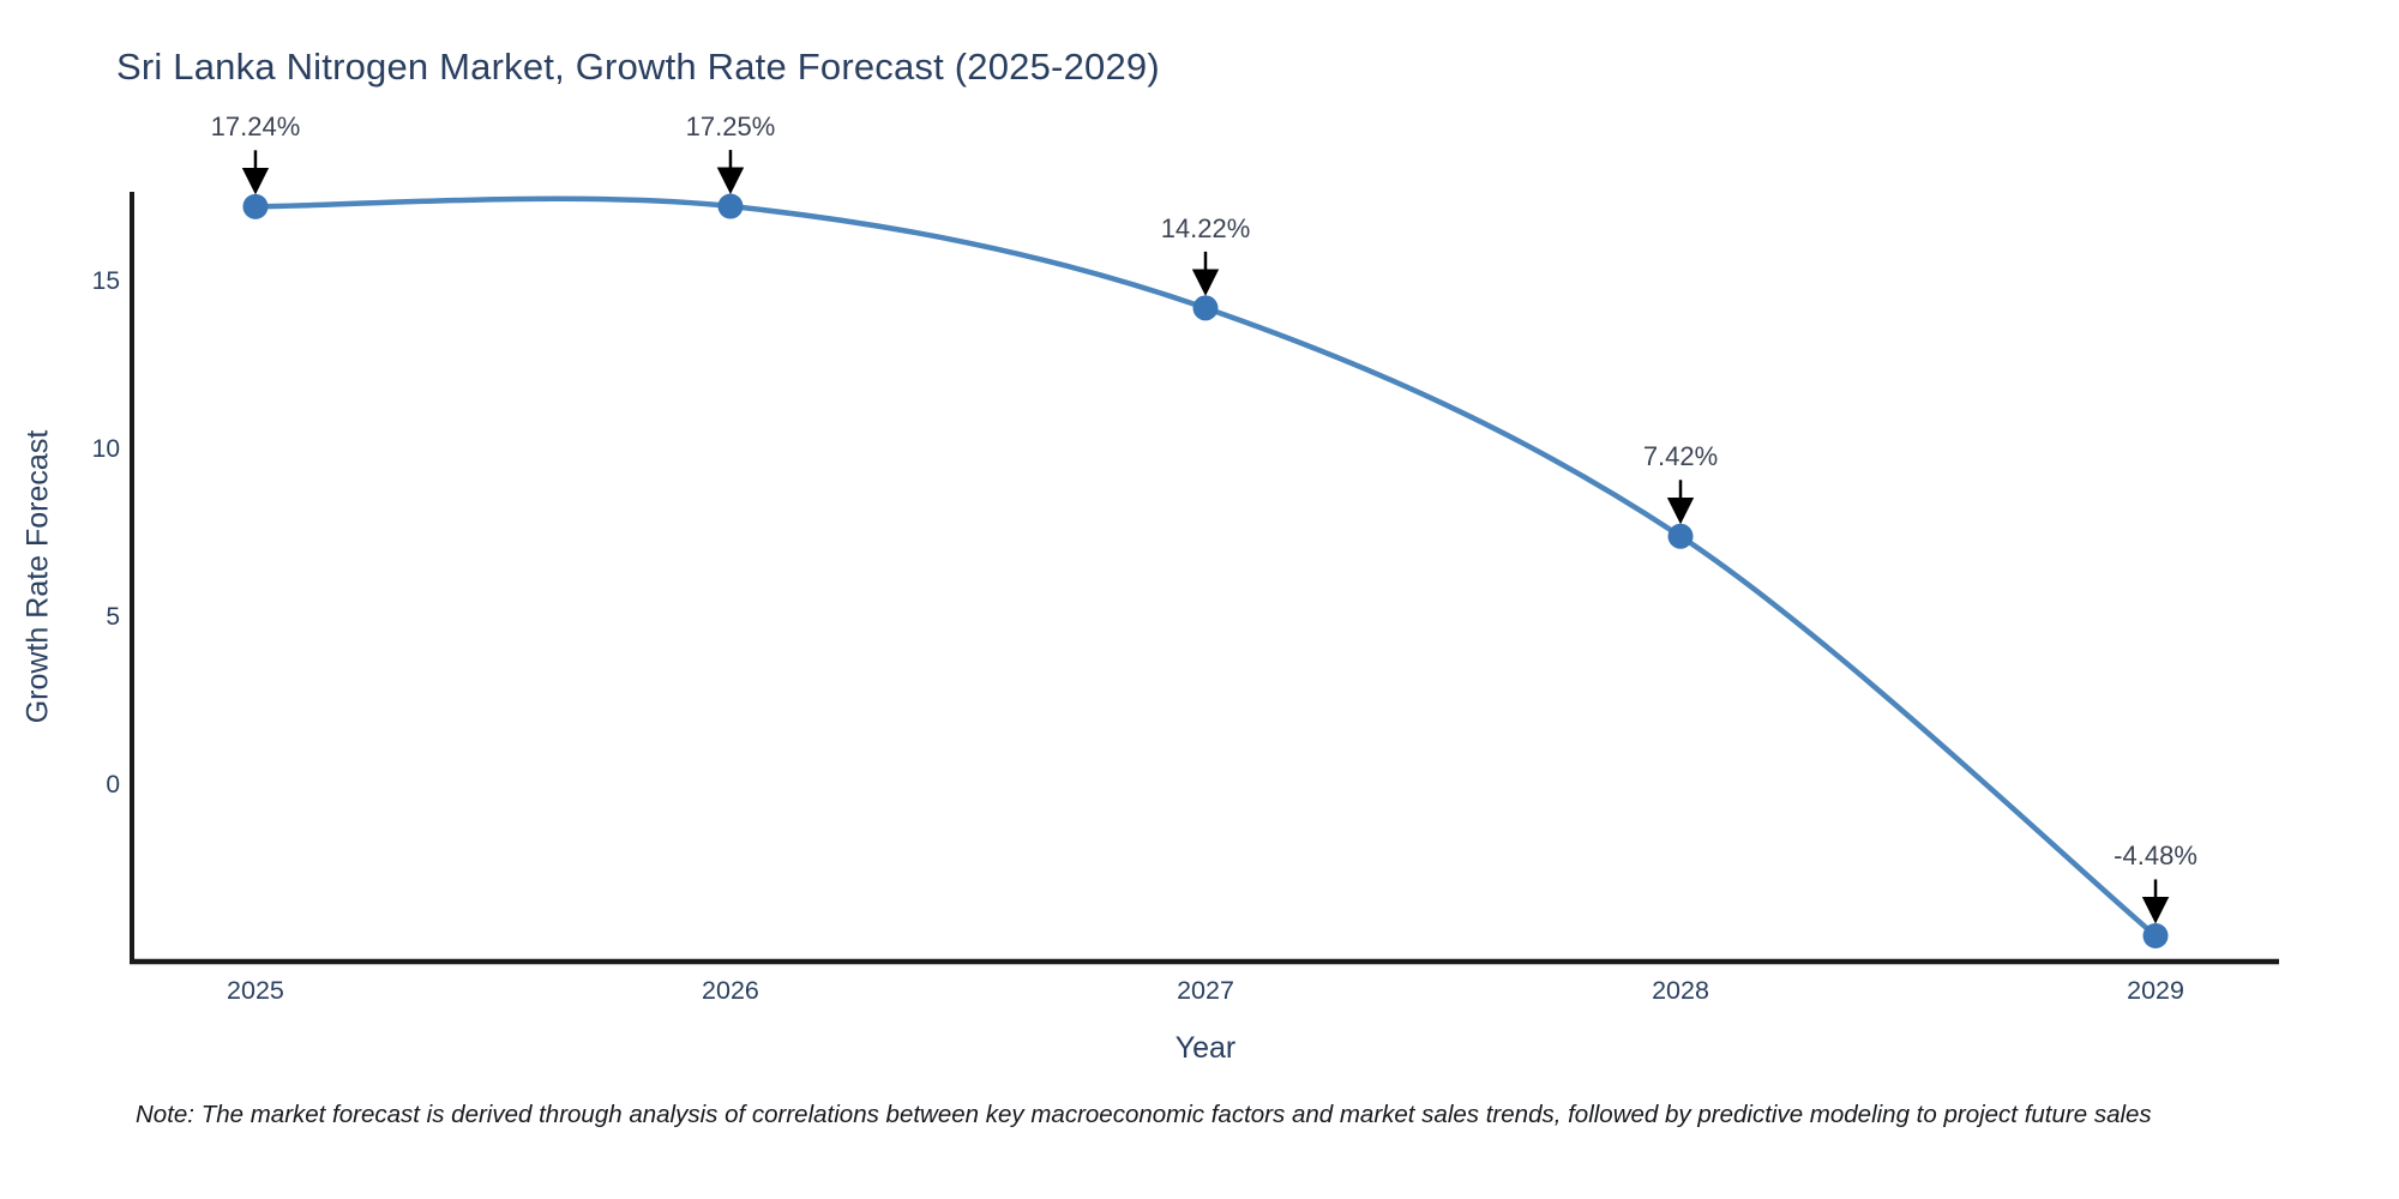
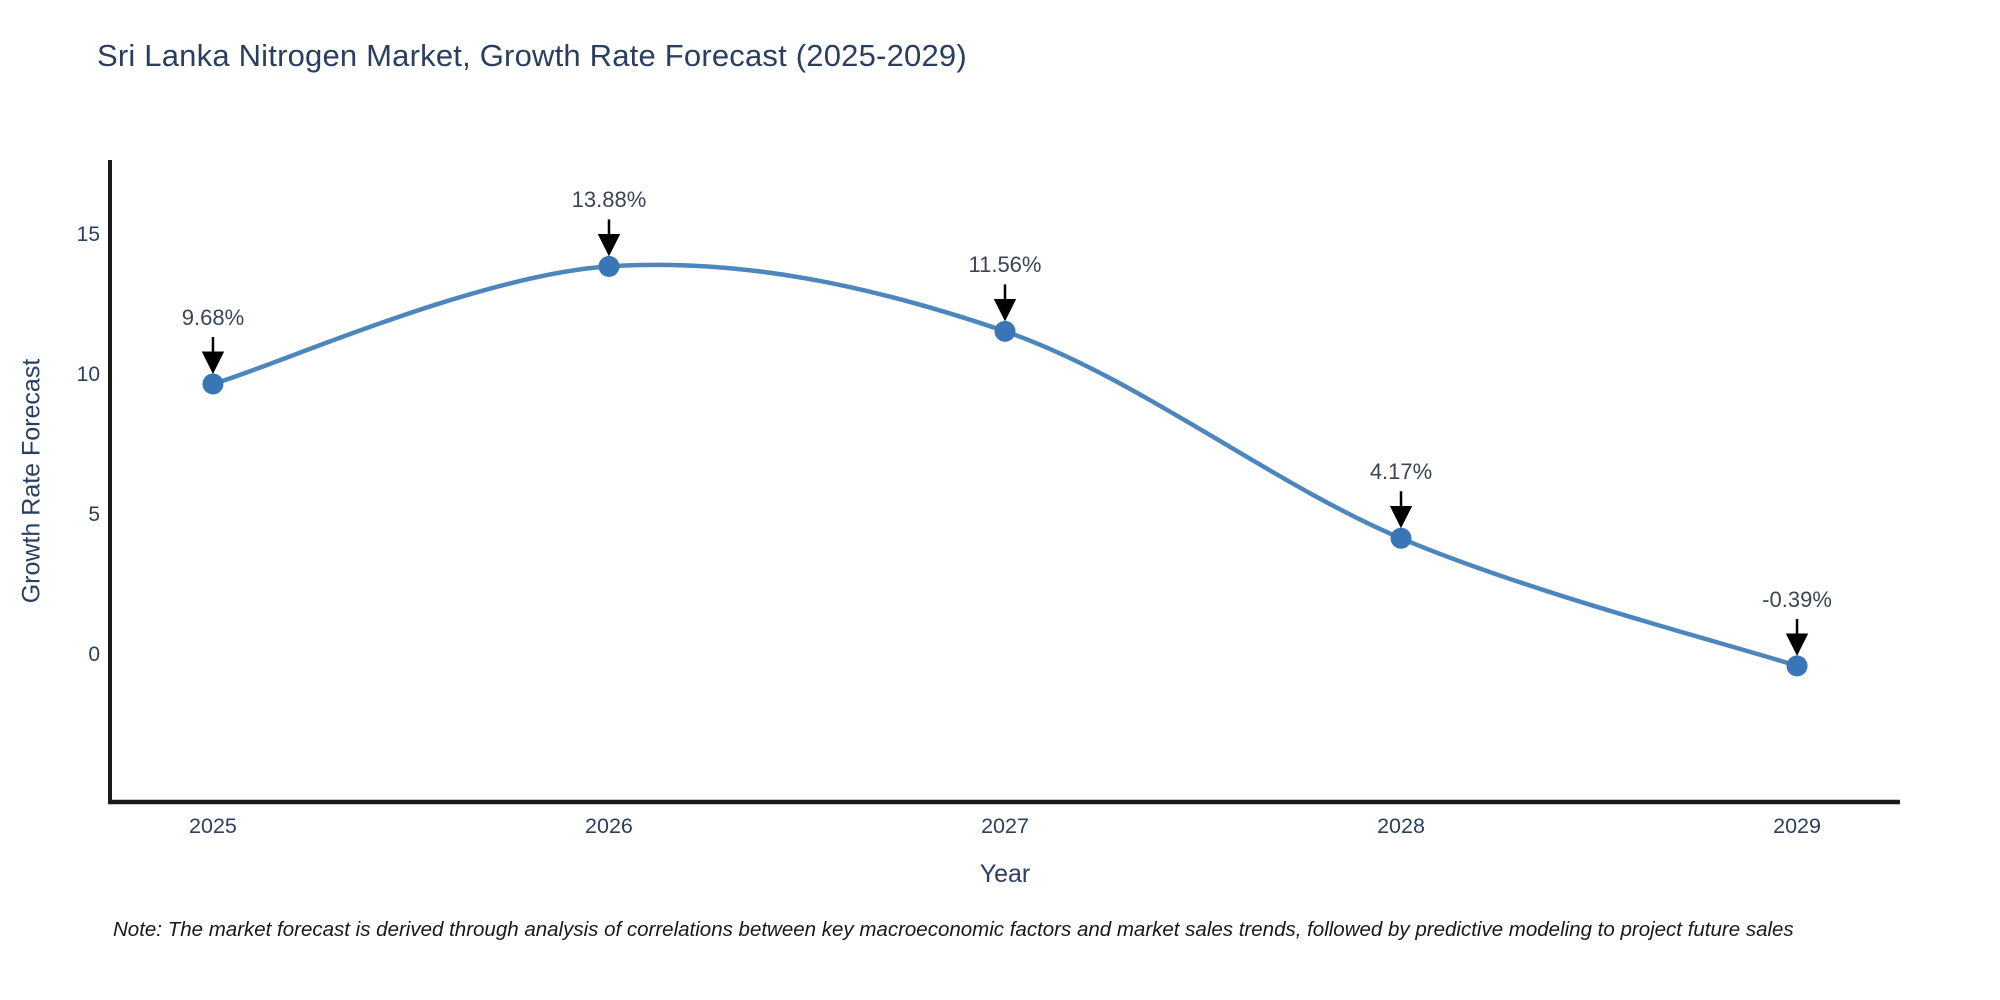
2025: 17.24% -> 9.68%
2026: 17.25% -> 13.88%
2027: 14.22% -> 11.56%
2028: 7.42% -> 4.17%
2029: -4.48% -> -0.39%
